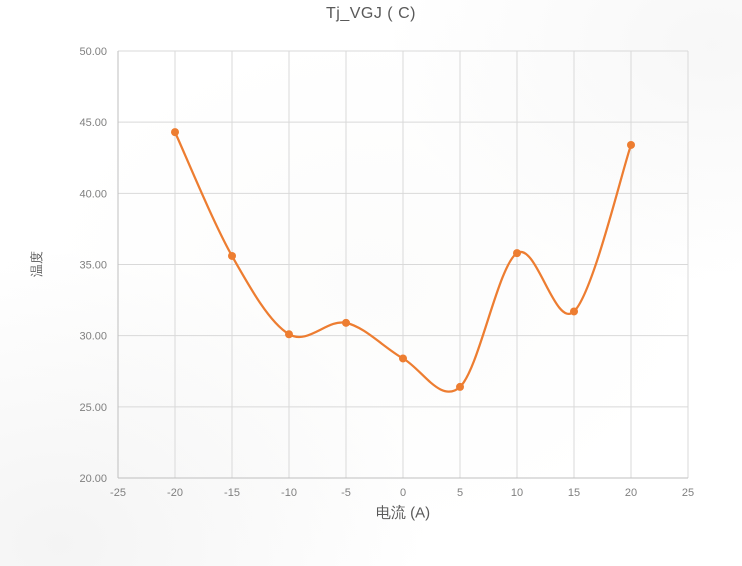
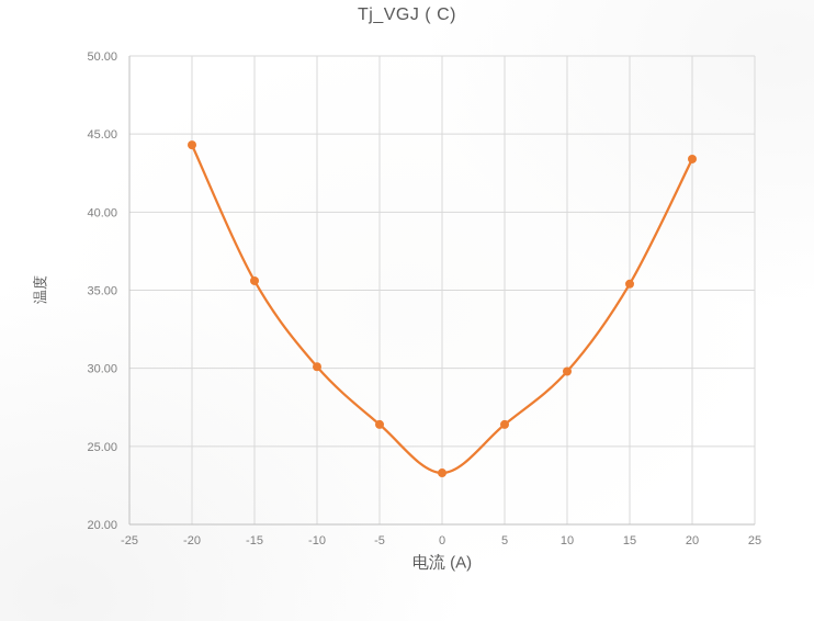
-5: 30.9 -> 26.4
0: 28.4 -> 23.3
10: 35.8 -> 29.8
15: 31.7 -> 35.4
